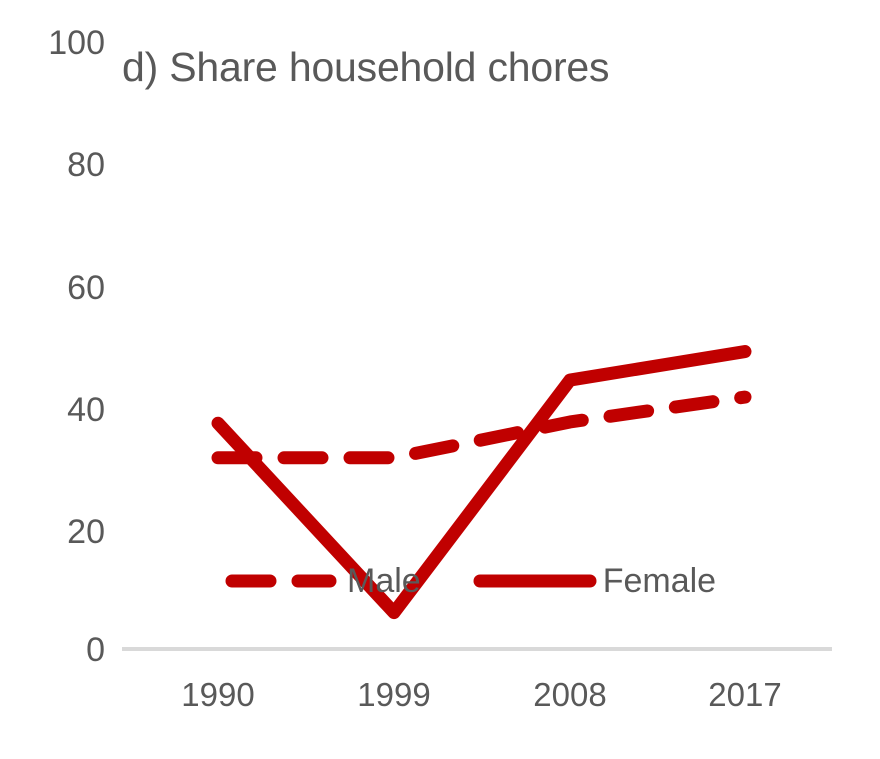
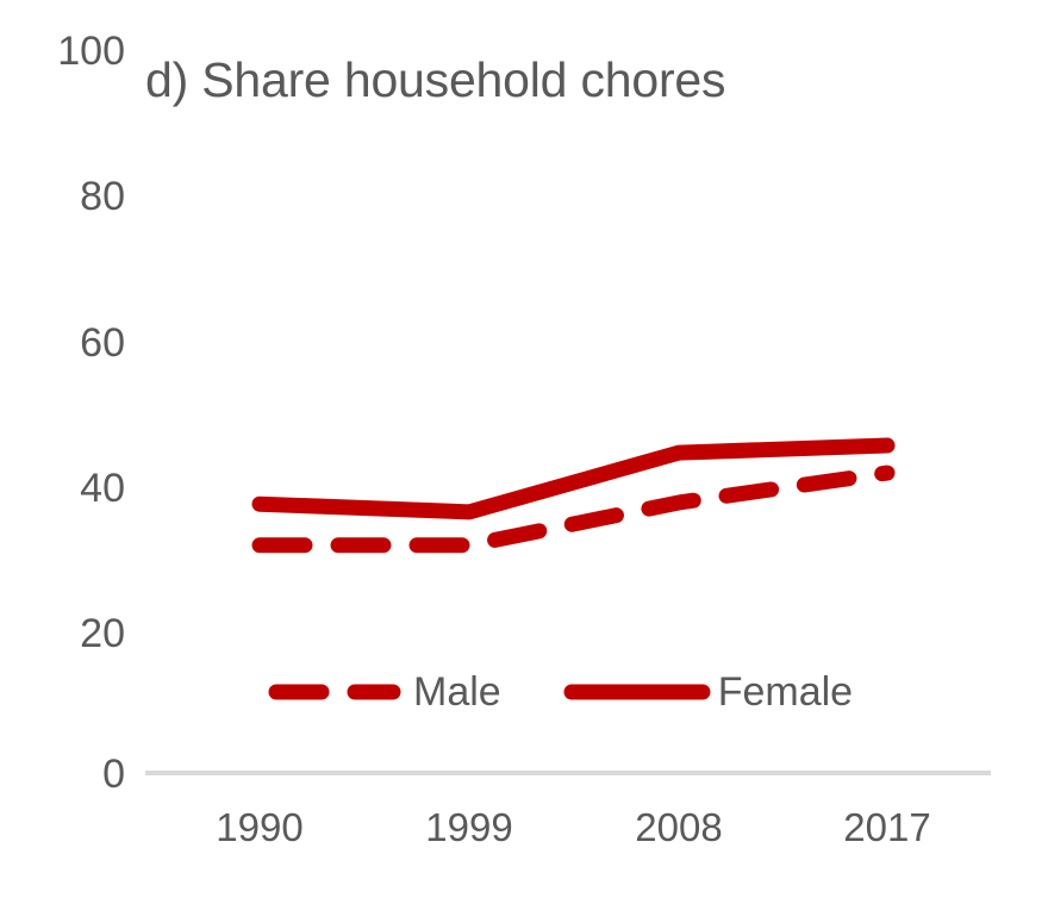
Female/1999: 6 -> 36
Female/2017: 49 -> 45
